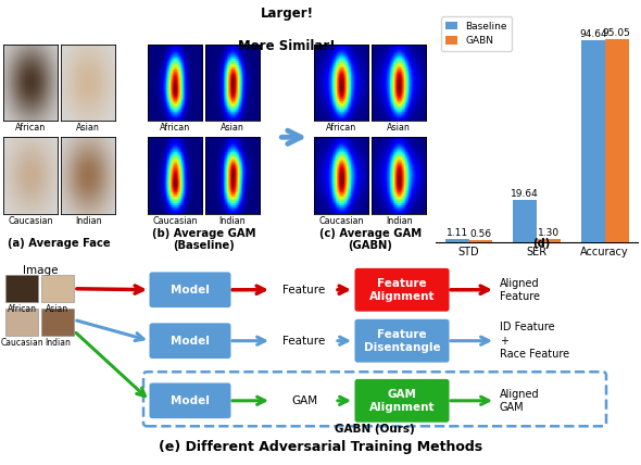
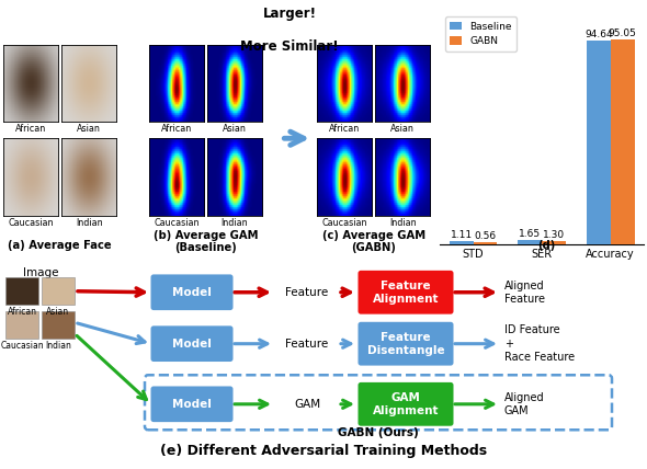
Baseline/SER: 19.64 -> 1.65
